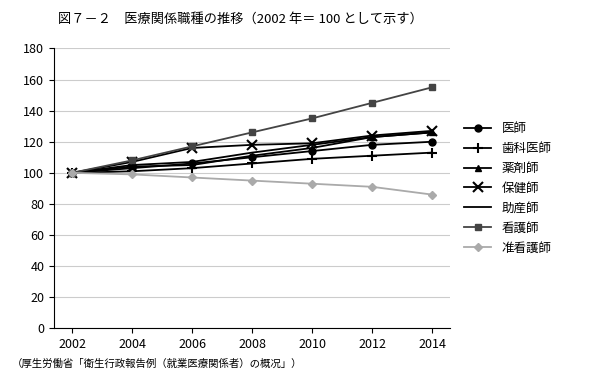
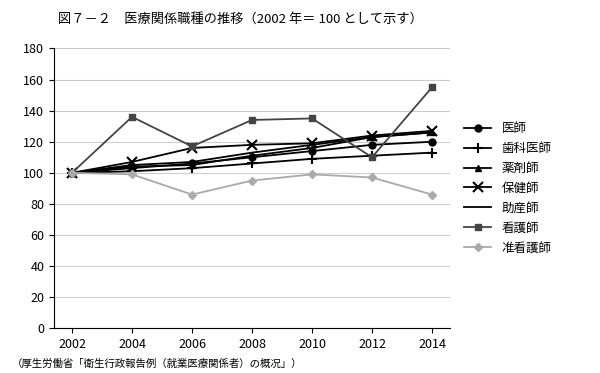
看護師/2004: 108 -> 136
准看護師/2006: 97 -> 86
看護師/2008: 126 -> 134
准看護師/2010: 93 -> 99
看護師/2012: 145 -> 110
准看護師/2012: 91 -> 97
